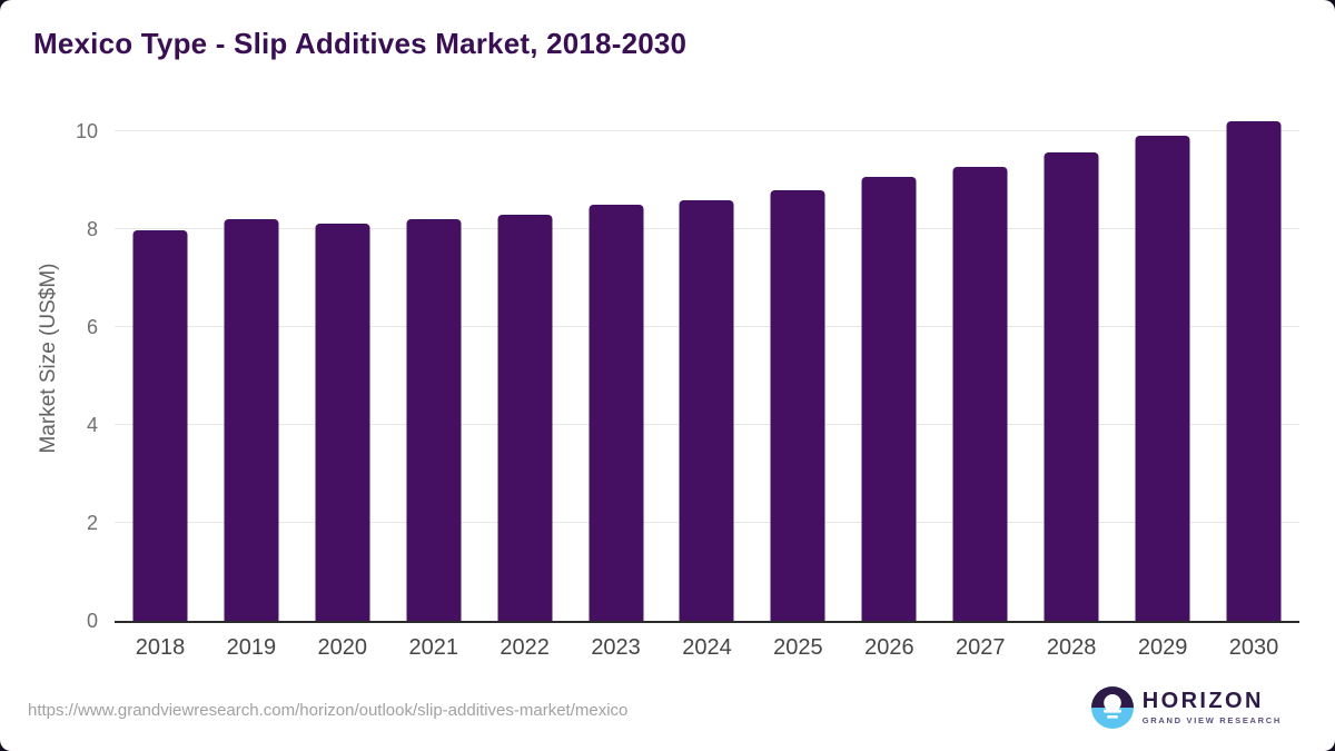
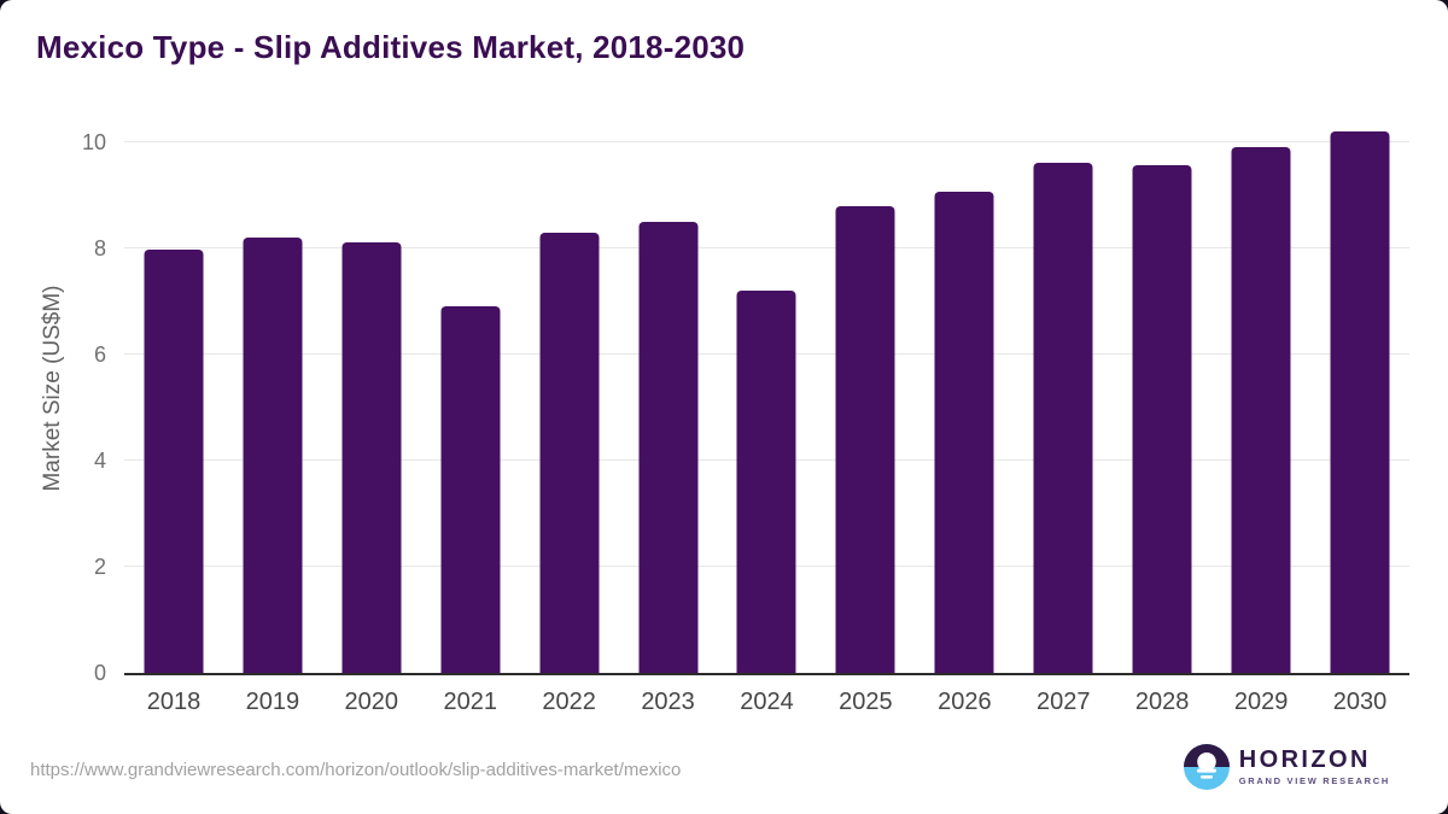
2021: 8.2 -> 6.9
2024: 8.6 -> 7.2
2027: 9.3 -> 9.6
